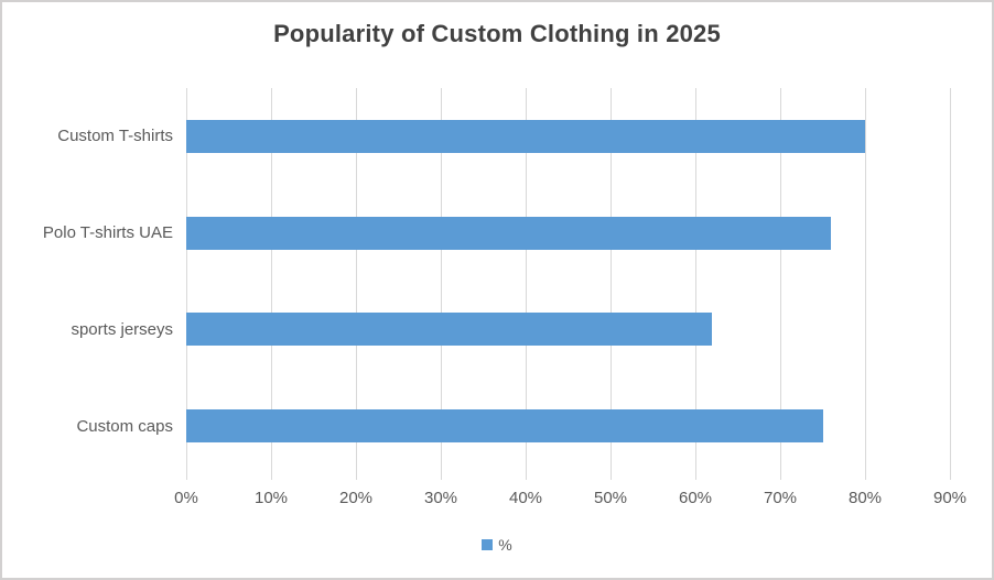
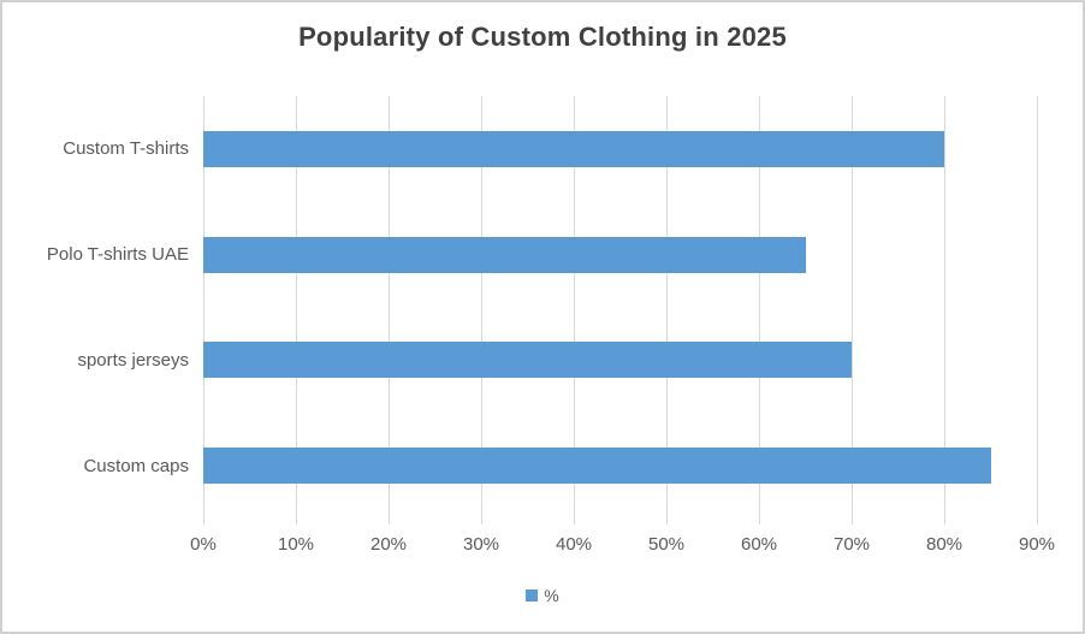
Polo T-shirts UAE: 76% -> 65%
sports jerseys: 62% -> 70%
Custom caps: 75% -> 85%
